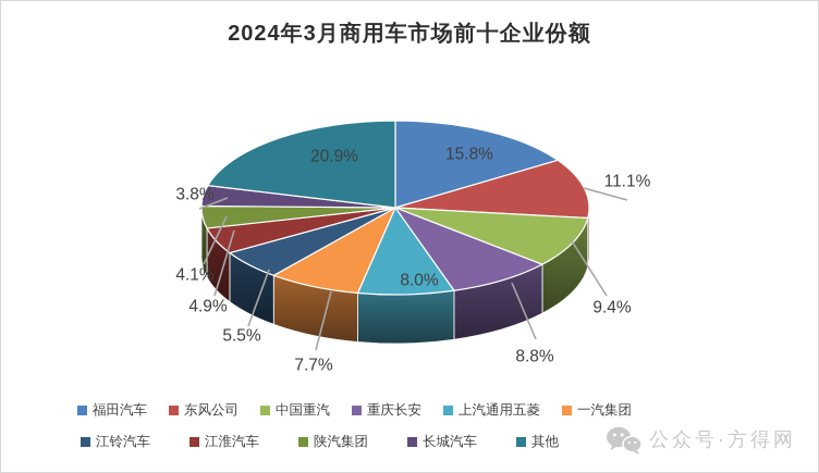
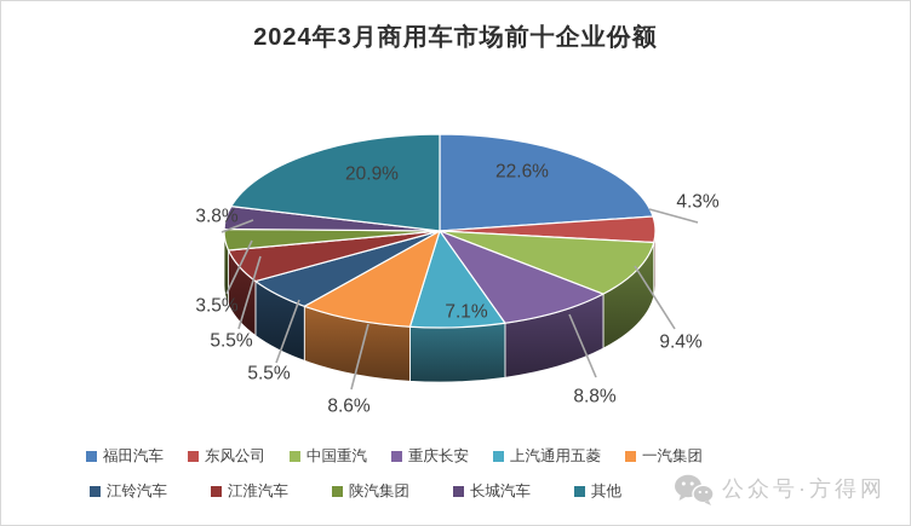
福田汽车: 15.8% -> 22.6%
东风公司: 11.1% -> 4.3%
上汽通用五菱: 8.0% -> 7.1%
一汽集团: 7.7% -> 8.6%
江淮汽车: 4.9% -> 5.5%
陕汽集团: 4.1% -> 3.5%
